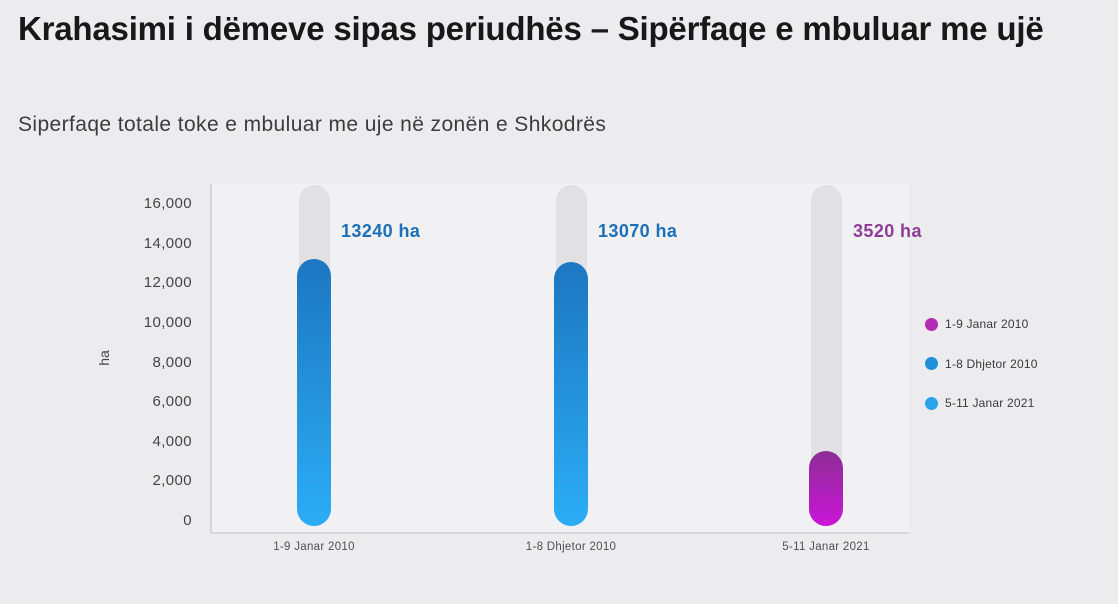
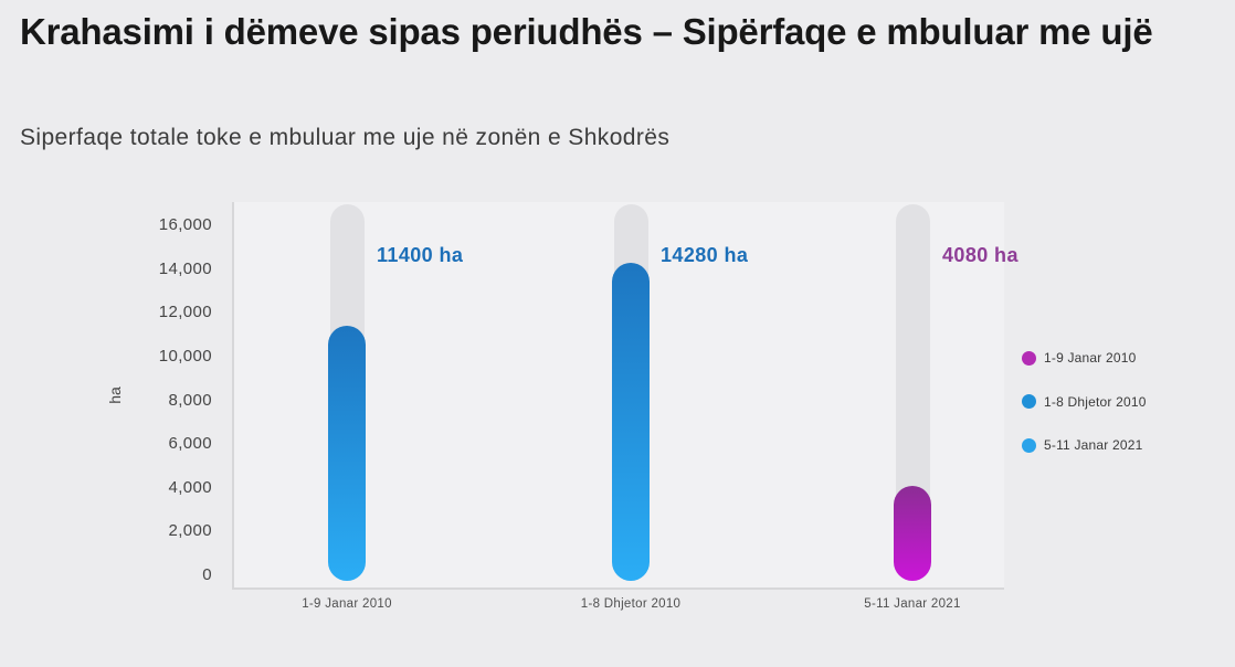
1-9 Janar 2010: 13240 -> 11400
1-8 Dhjetor 2010: 13070 -> 14280
5-11 Janar 2021: 3520 -> 4080
